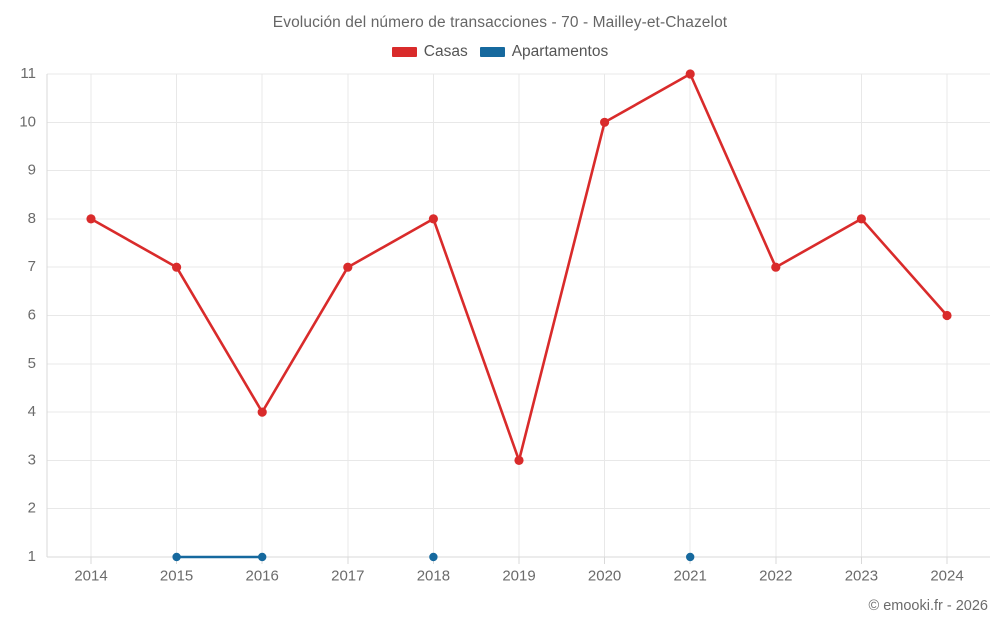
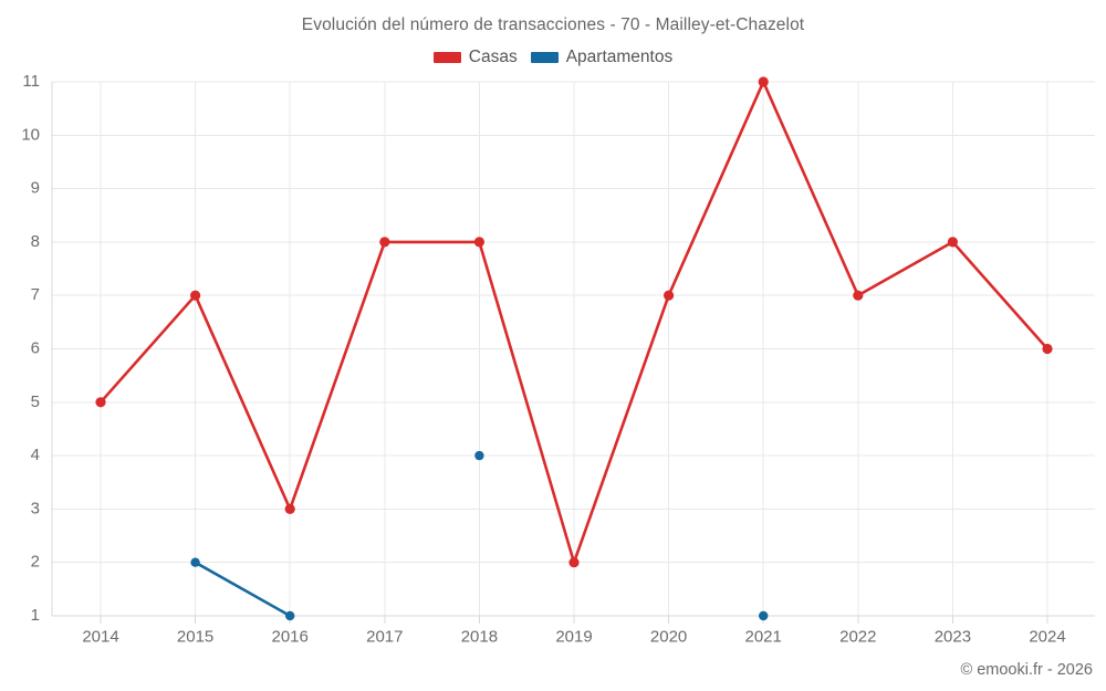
Casas/2014: 8 -> 5
Apartamentos/2015: 1 -> 2
Casas/2016: 4 -> 3
Casas/2017: 7 -> 8
Apartamentos/2018: 1 -> 4
Casas/2019: 3 -> 2
Casas/2020: 10 -> 7
